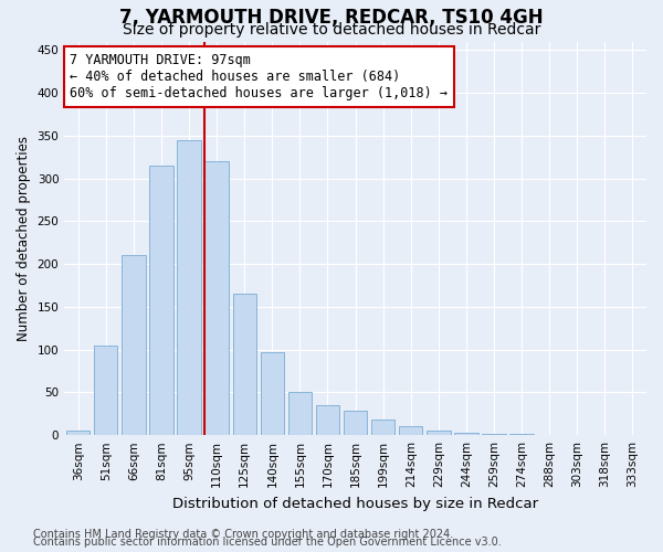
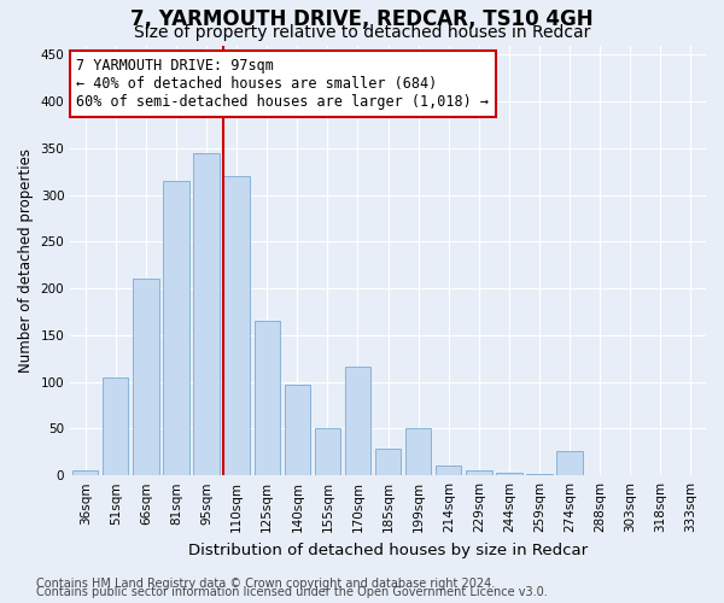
170sqm: 35 -> 116
199sqm: 18 -> 50
274sqm: 1 -> 26
